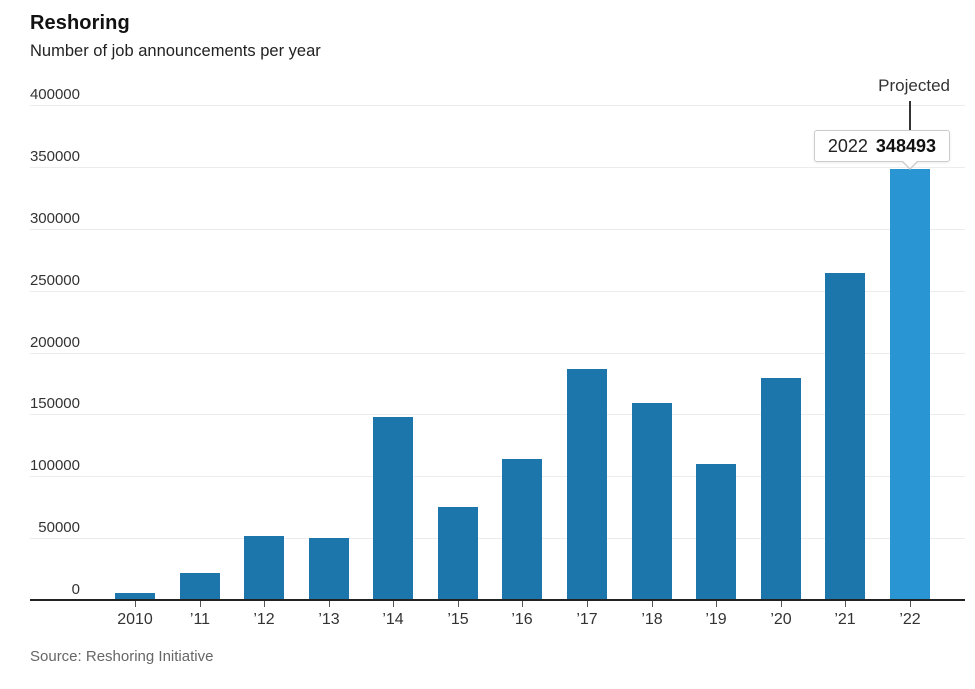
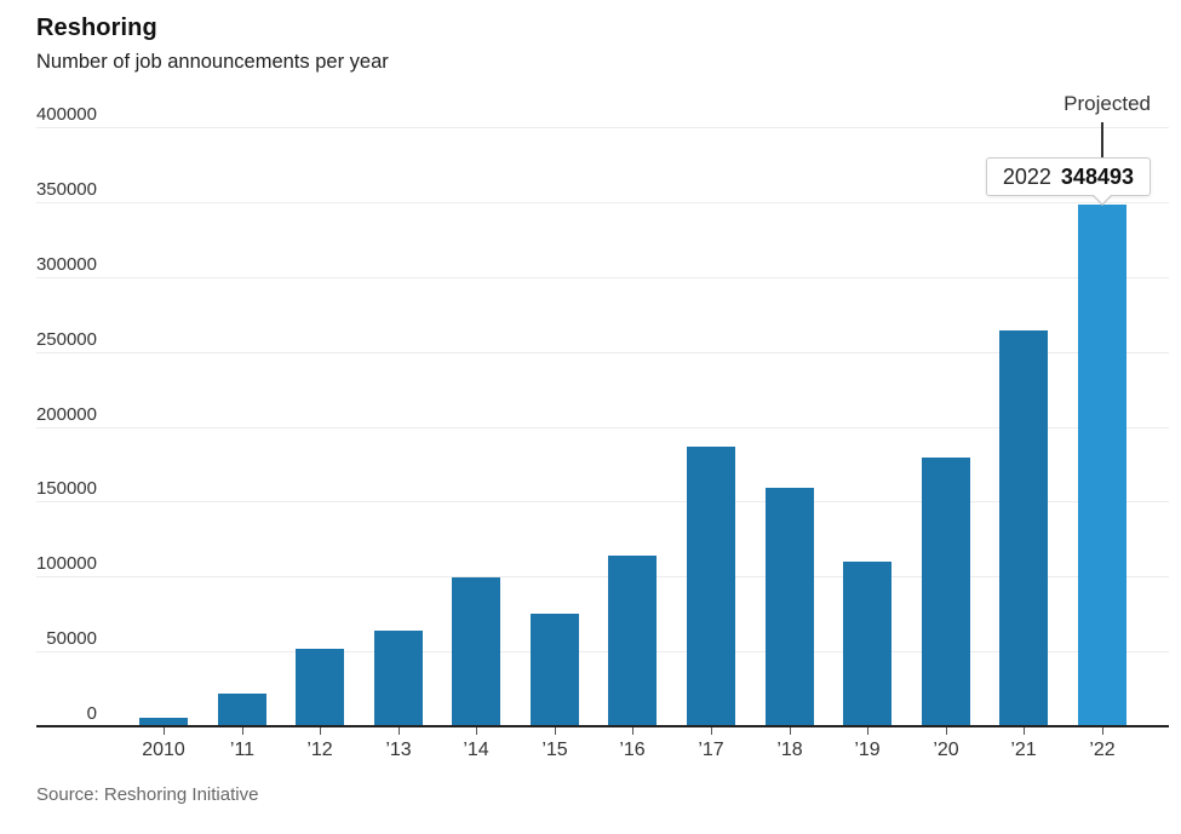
’13: 50000 -> 64000
’14: 148000 -> 99000
